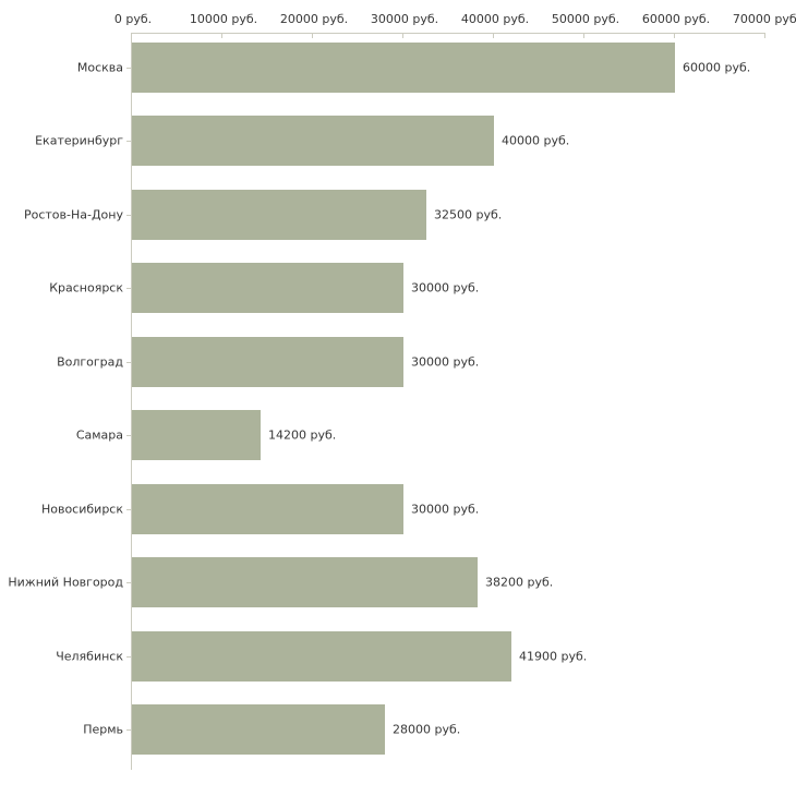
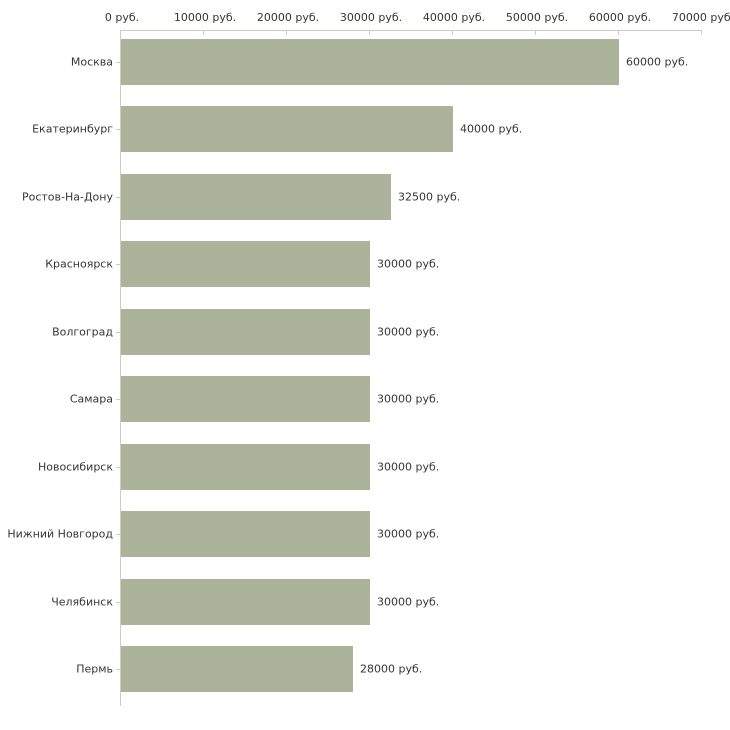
Самара: 14200 -> 30000
Нижний Новгород: 38200 -> 30000
Челябинск: 41900 -> 30000
